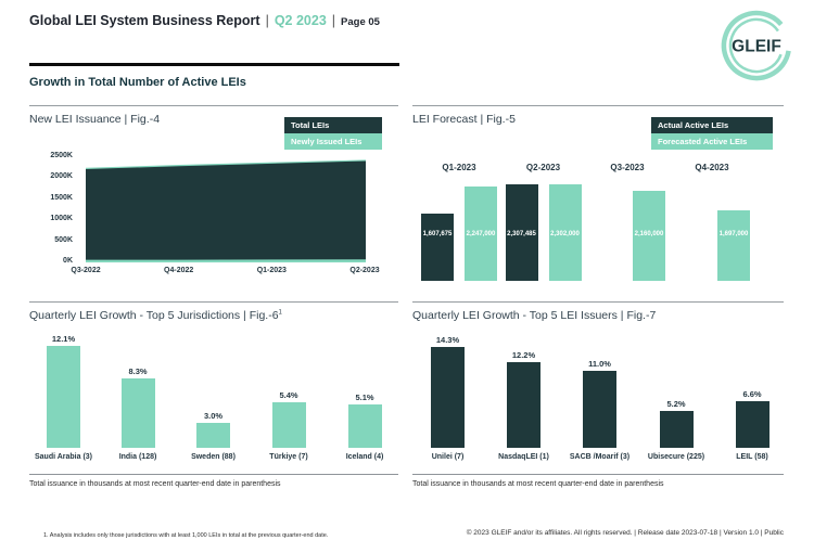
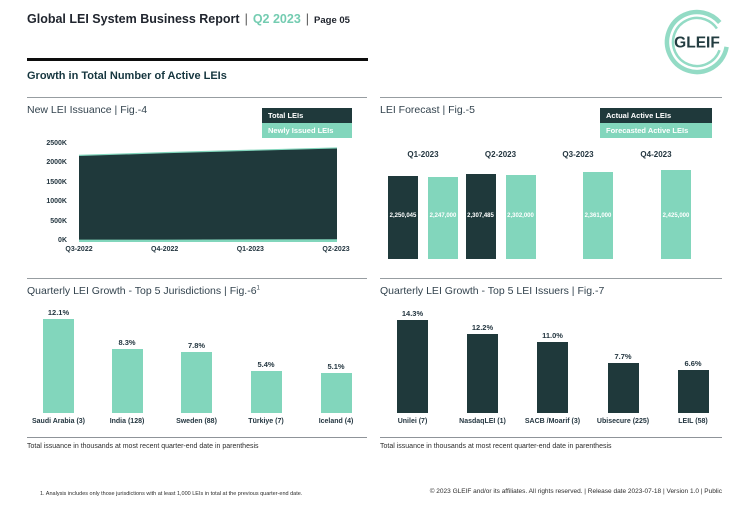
LEI Forecast | Fig.-5/Actual Active LEIs/Q1-2023: 1,607,675 -> 2,250,045
LEI Forecast | Fig.-5/Forecasted Active LEIs/Q3-2023: 2,160,000 -> 2,361,000
LEI Forecast | Fig.-5/Forecasted Active LEIs/Q4-2023: 1,697,000 -> 2,425,000
Quarterly LEI Growth - Top 5 Jurisdictions | Fig.-6/Sweden (88): 3.0% -> 7.8%
Quarterly LEI Growth - Top 5 LEI Issuers | Fig.-7/Ubisecure (225): 5.2% -> 7.7%
